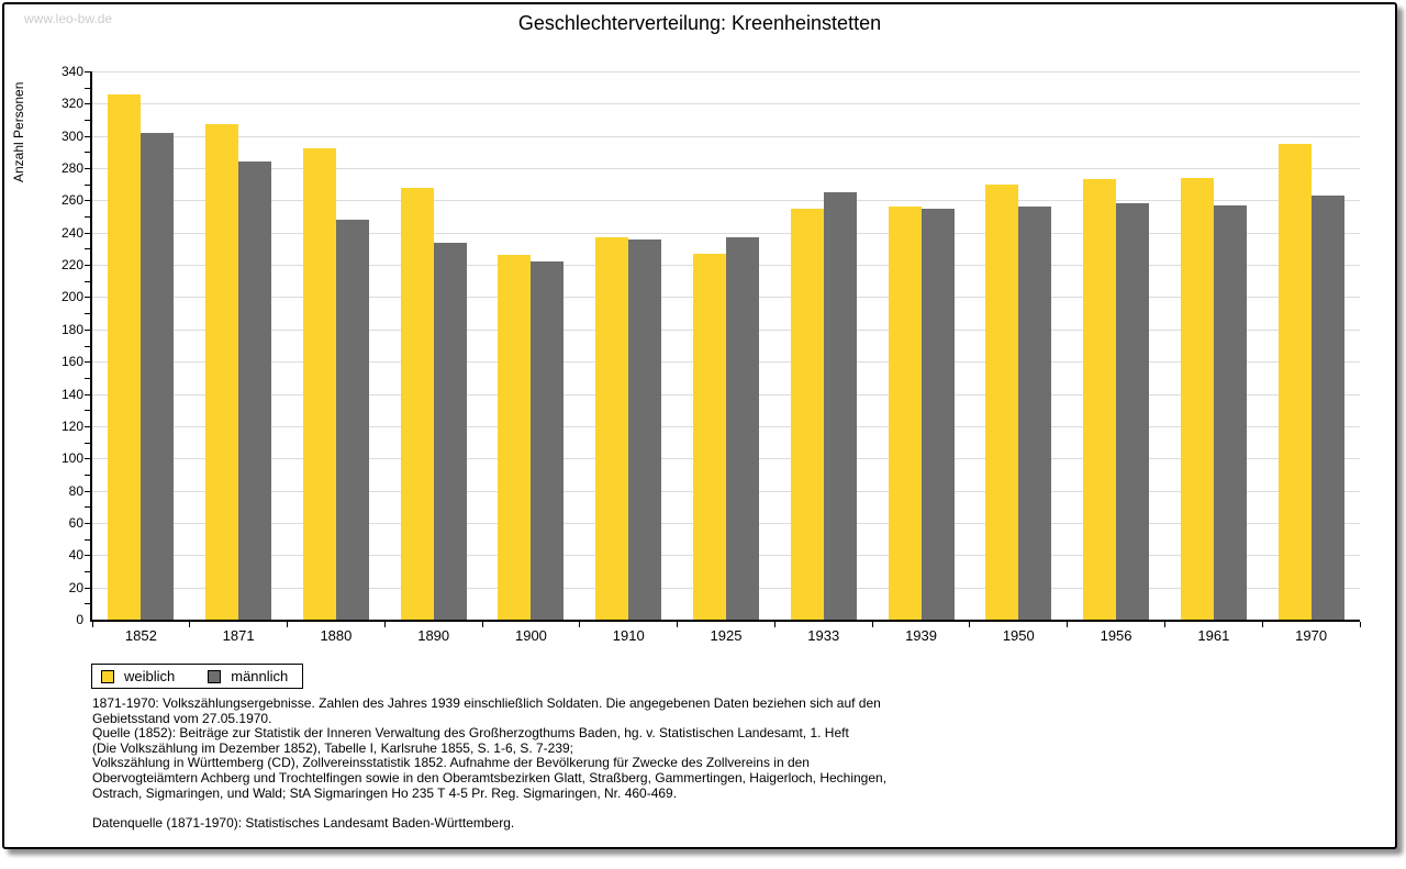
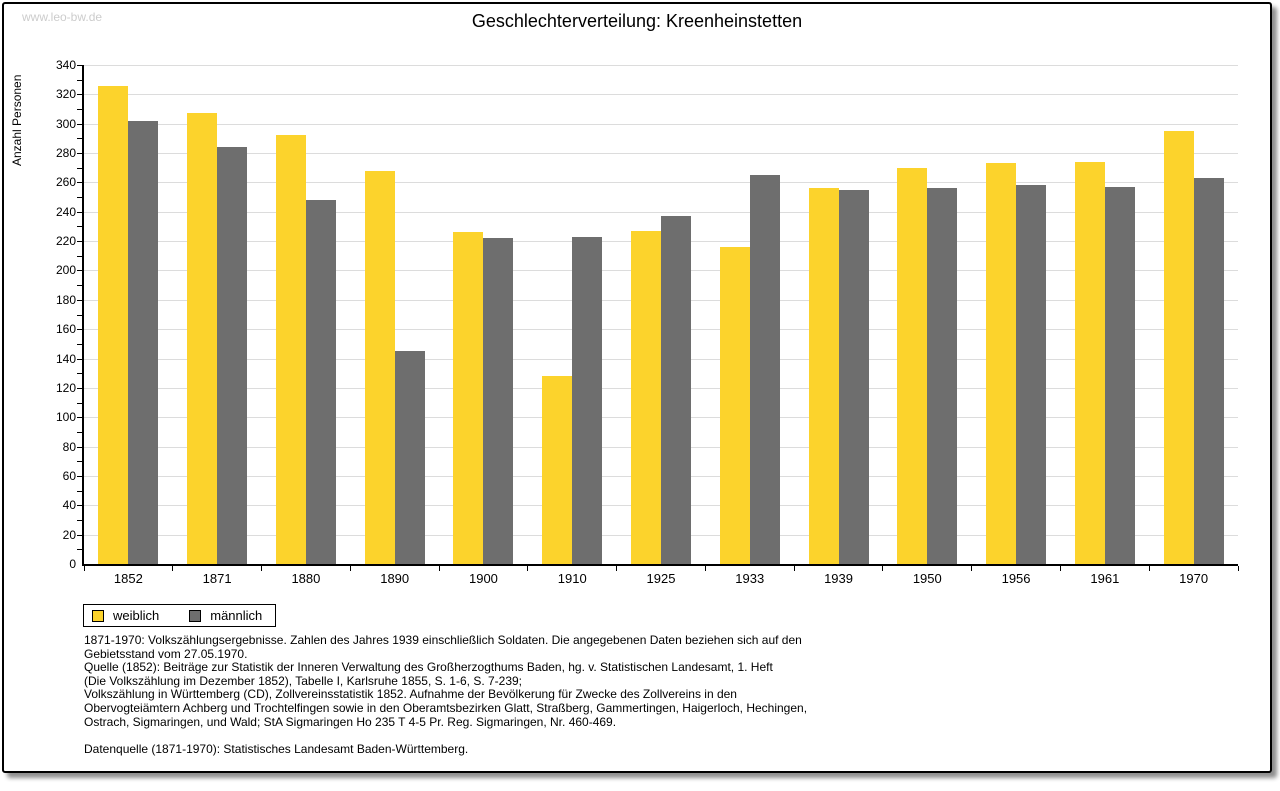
männlich/1890: 234 -> 145
weiblich/1910: 237 -> 128
männlich/1910: 236 -> 223
weiblich/1933: 255 -> 216
